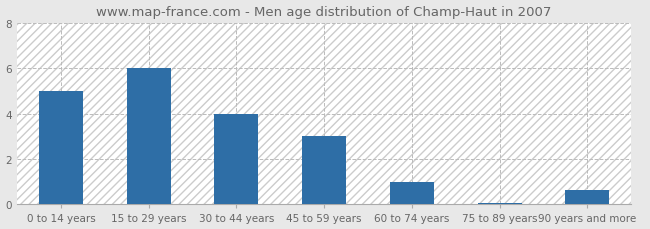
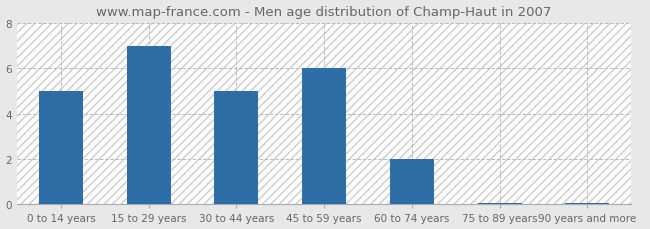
15 to 29 years: 6.00 -> 7.00
30 to 44 years: 4.00 -> 5.00
45 to 59 years: 3.00 -> 6.00
60 to 74 years: 1.00 -> 2.00
90 years and more: 0.65 -> 0.07
